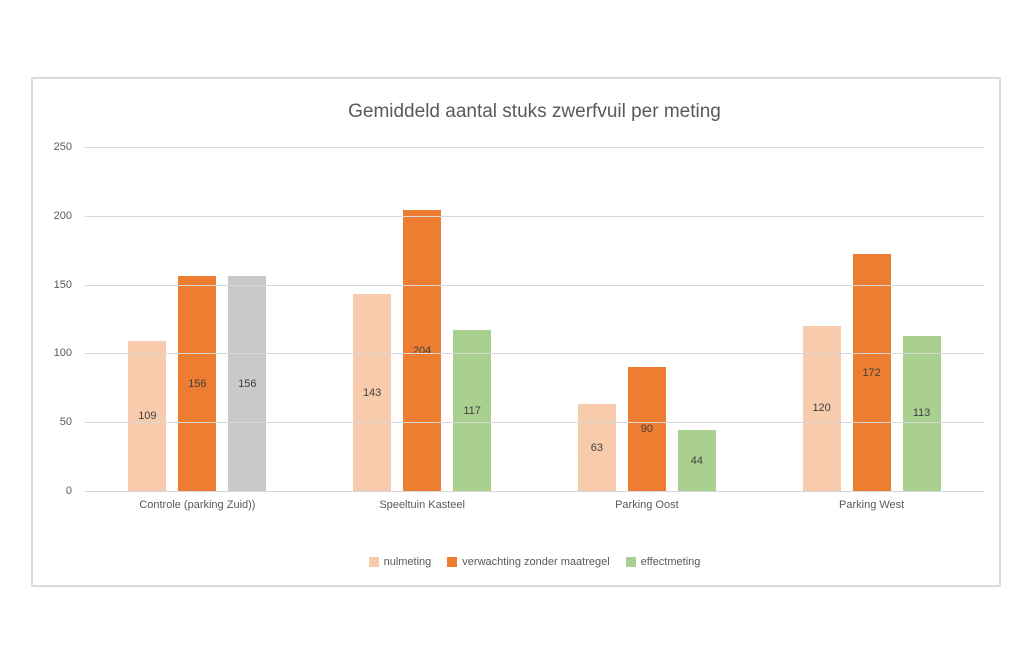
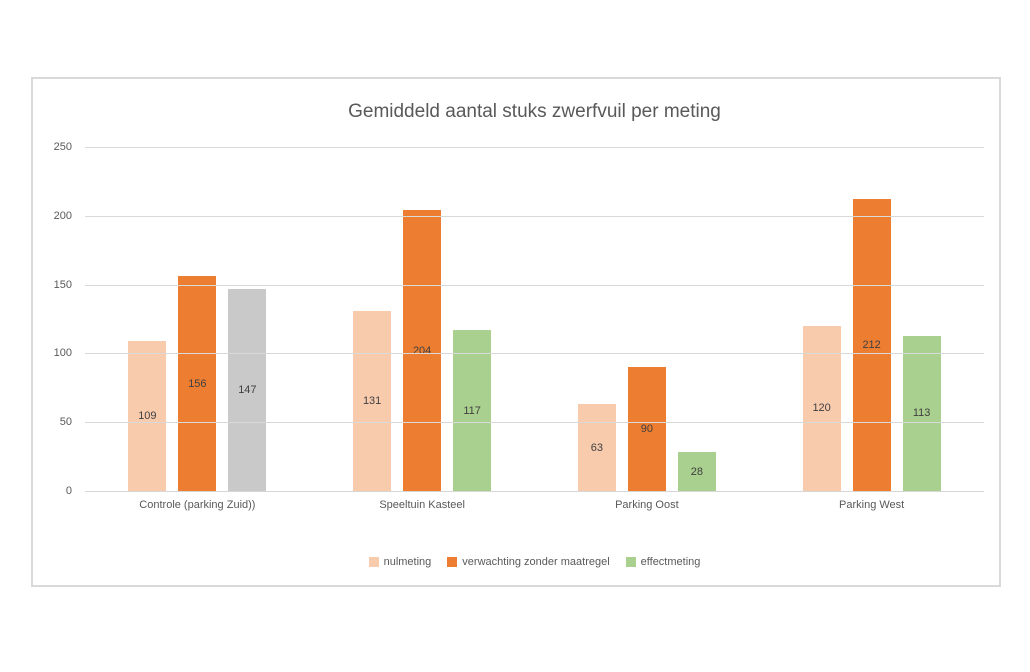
effectmeting/Controle (parking Zuid)): 156 -> 147
nulmeting/Speeltuin Kasteel: 143 -> 131
effectmeting/Parking Oost: 44 -> 28
verwachting zonder maatregel/Parking West: 172 -> 212
